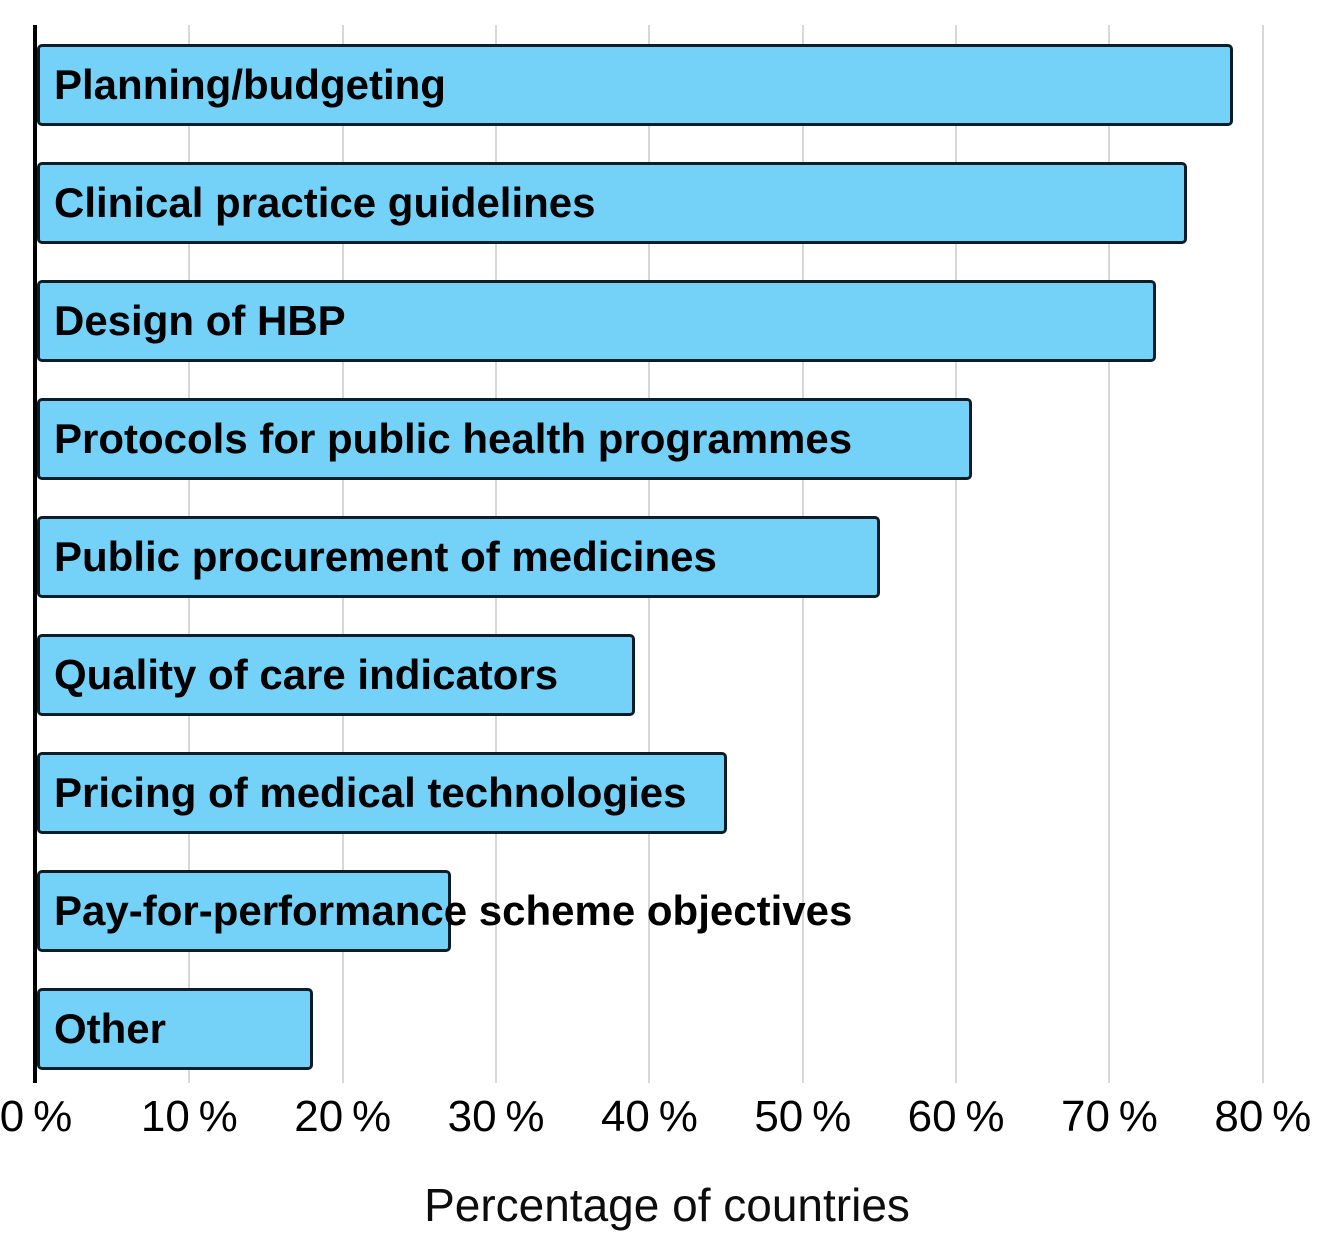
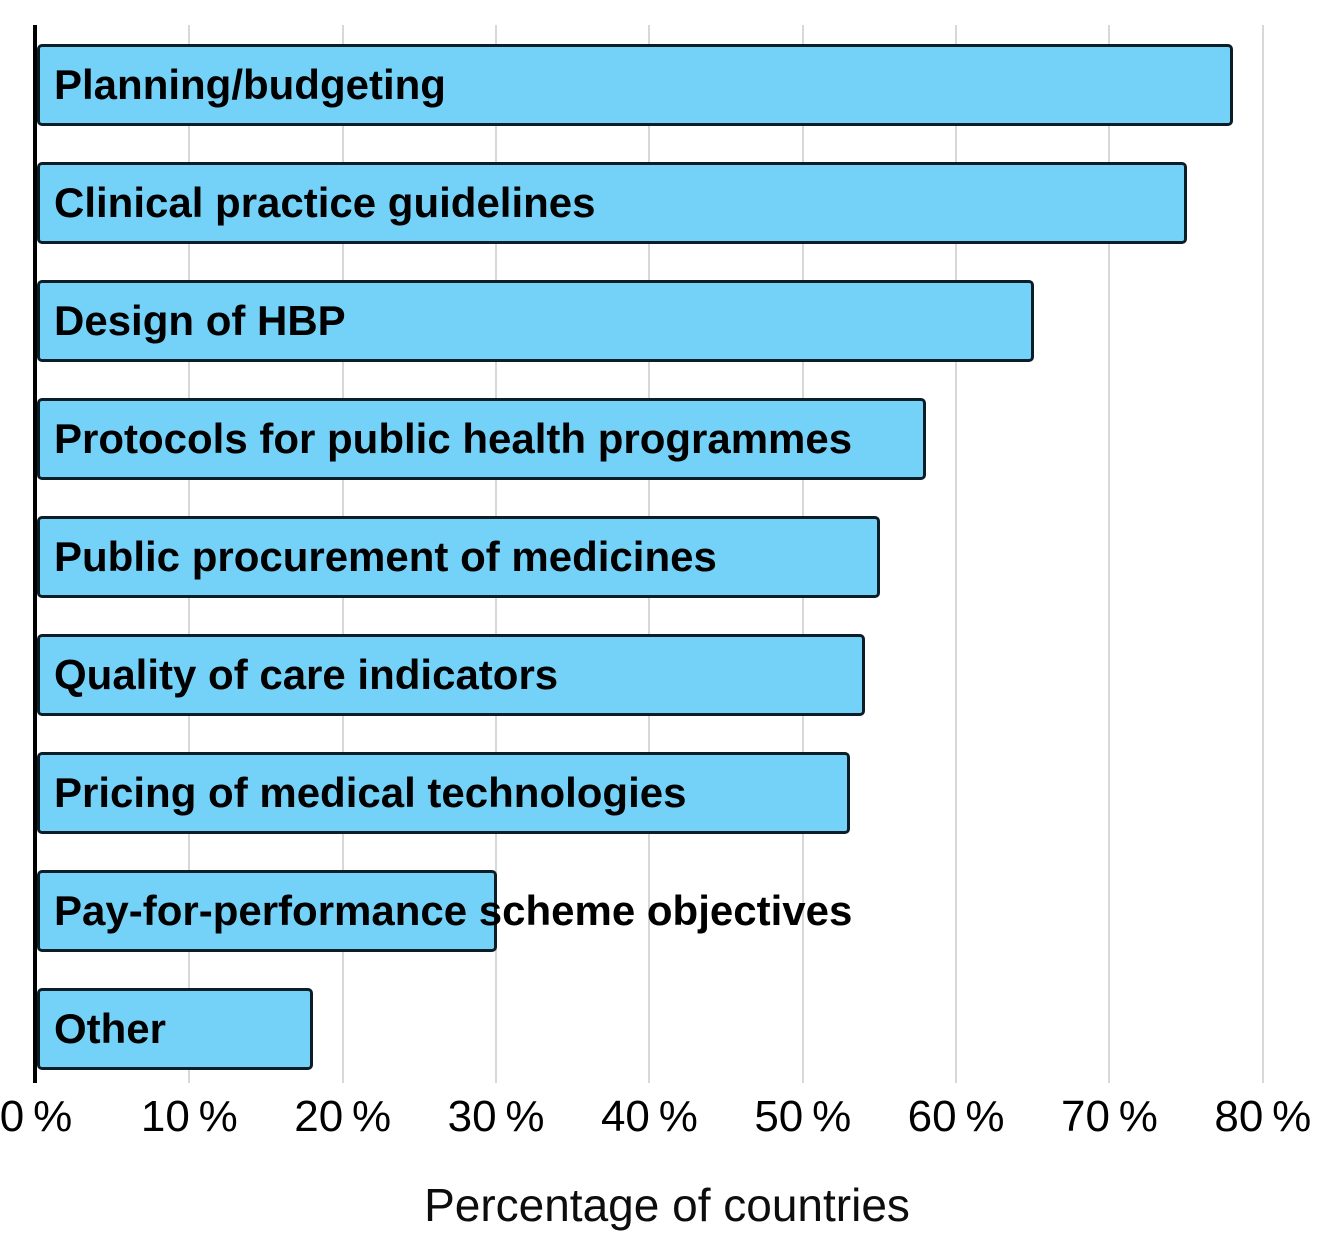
Design of HBP: 73% -> 65%
Protocols for public health programmes: 61% -> 58%
Quality of care indicators: 39% -> 54%
Pricing of medical technologies: 45% -> 53%
Pay-for-performance scheme objectives: 27% -> 30%
